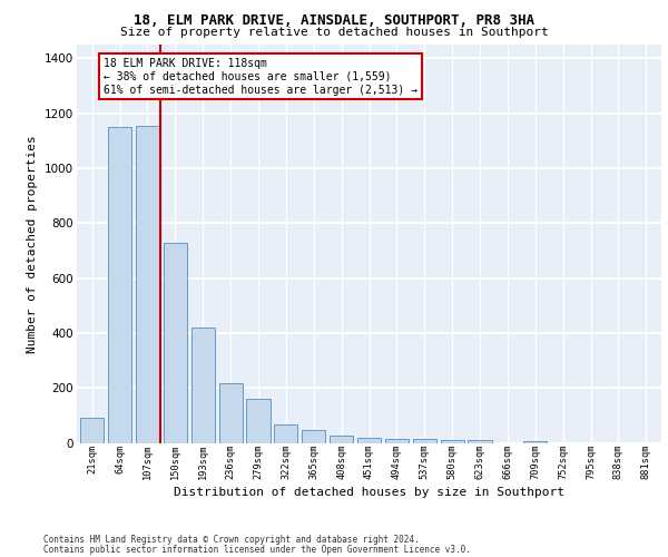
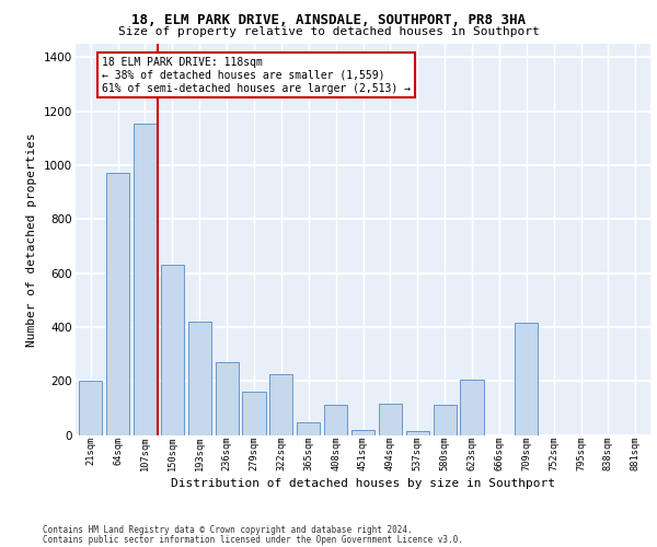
21sqm: 90 -> 200
64sqm: 1150 -> 970
150sqm: 730 -> 630
236sqm: 215 -> 270
322sqm: 65 -> 225
408sqm: 28 -> 110
494sqm: 15 -> 115
580sqm: 10 -> 110
623sqm: 10 -> 205
709sqm: 8 -> 415
